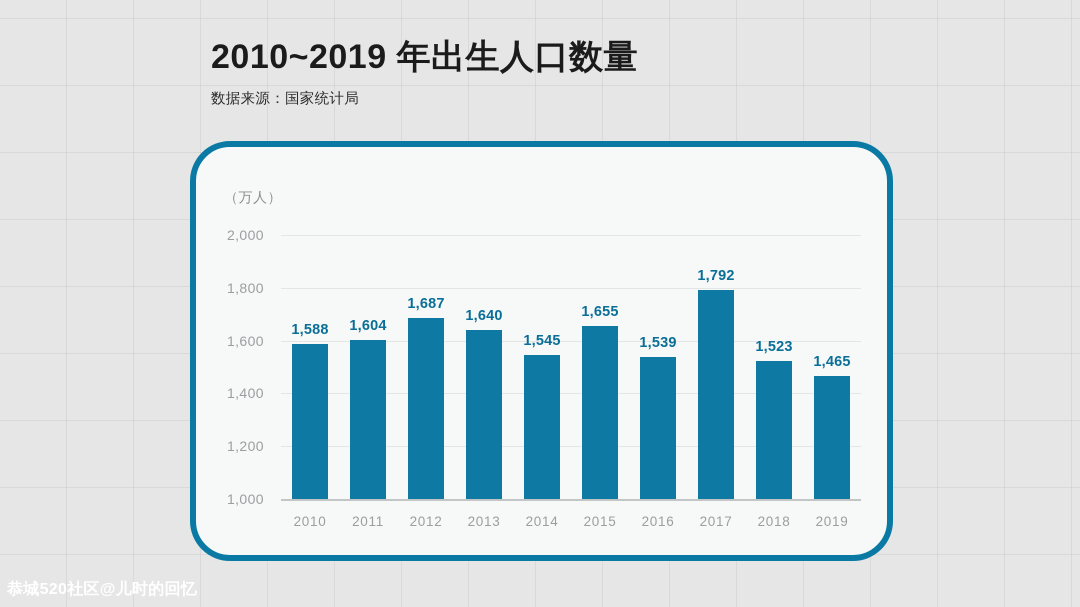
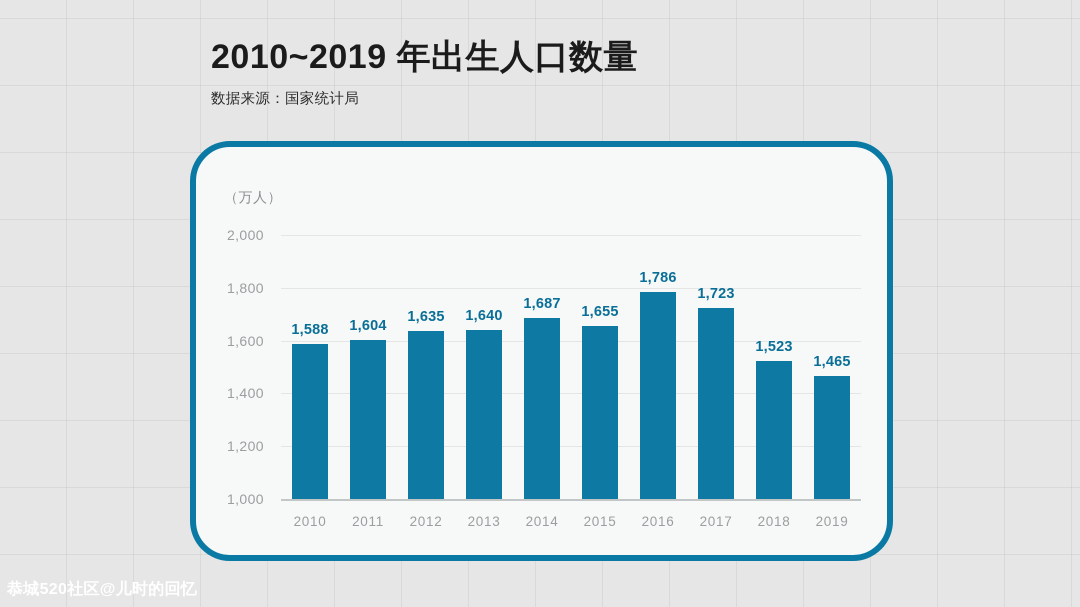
2012: 1,687 -> 1,635
2014: 1,545 -> 1,687
2016: 1,539 -> 1,786
2017: 1,792 -> 1,723
